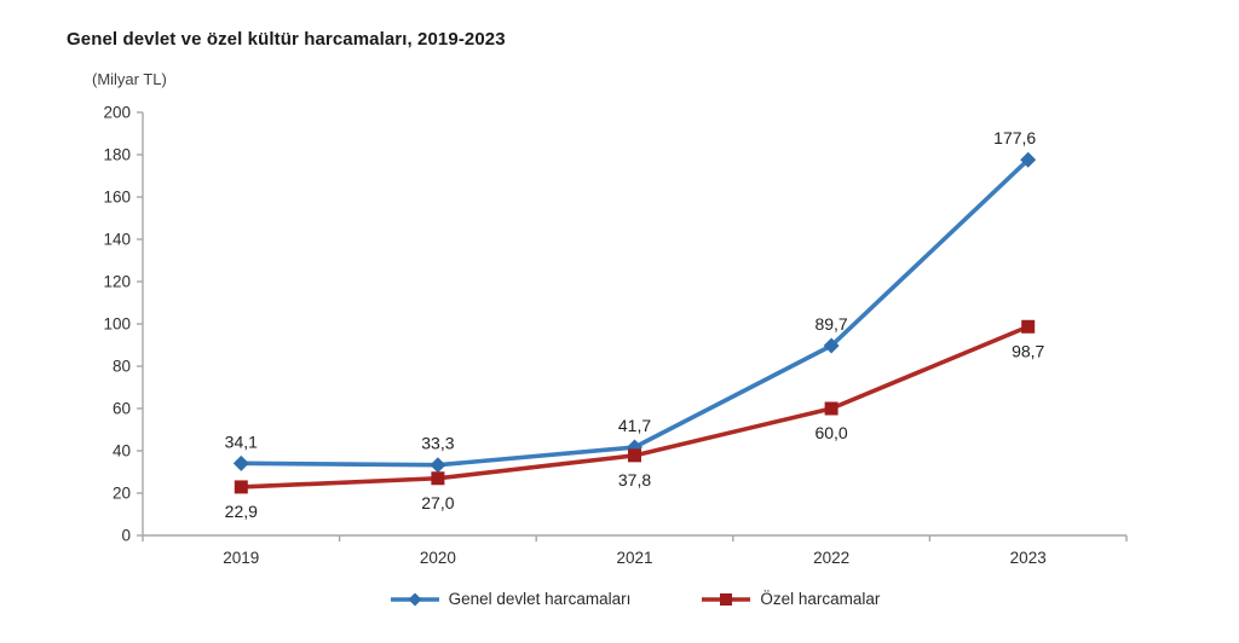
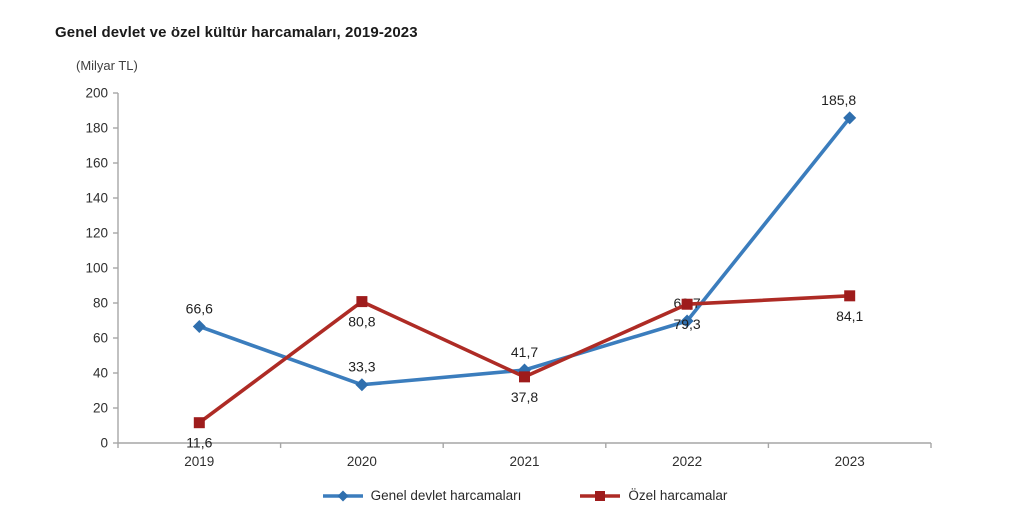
Genel devlet harcamaları/2019: 34,1 -> 66,6
Özel harcamalar/2019: 22,9 -> 11,6
Özel harcamalar/2020: 27,0 -> 80,8
Genel devlet harcamaları/2022: 89,7 -> 69,7
Özel harcamalar/2022: 60,0 -> 79,3
Genel devlet harcamaları/2023: 177,6 -> 185,8
Özel harcamalar/2023: 98,7 -> 84,1
